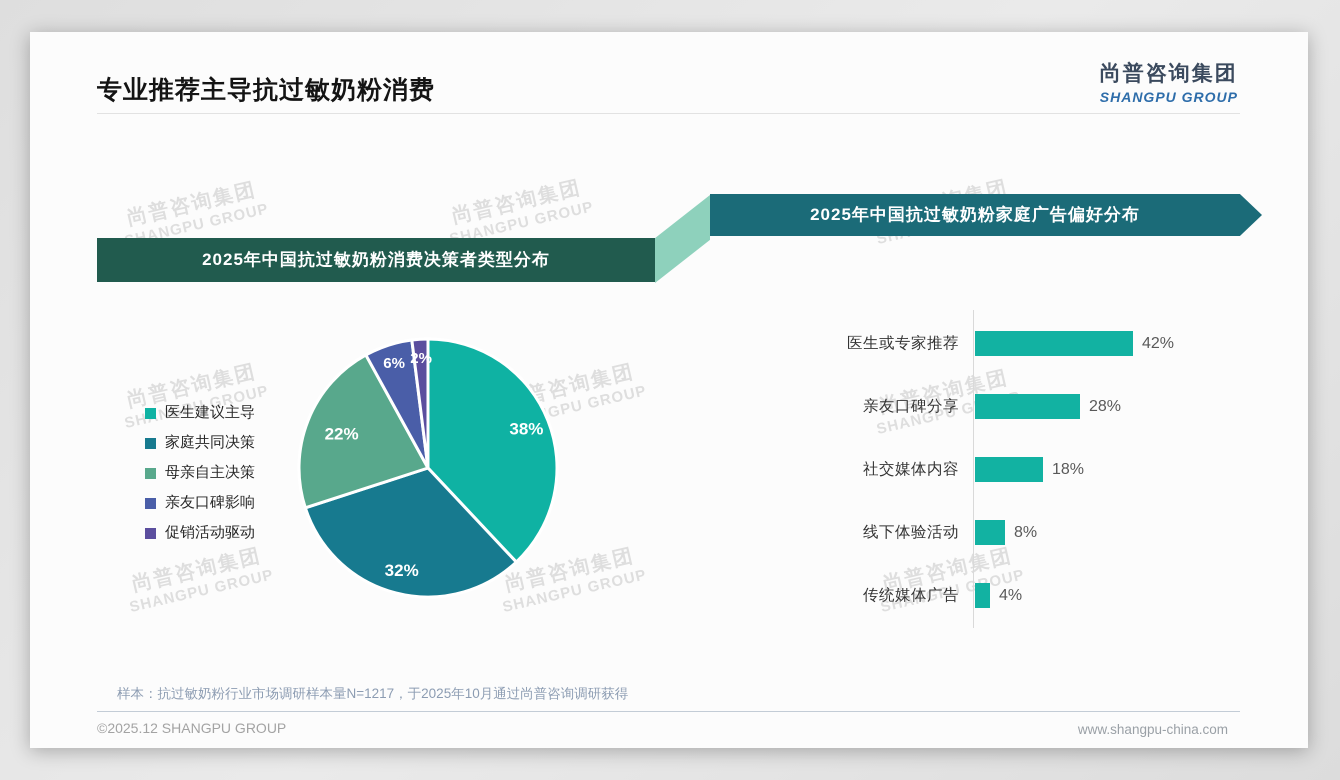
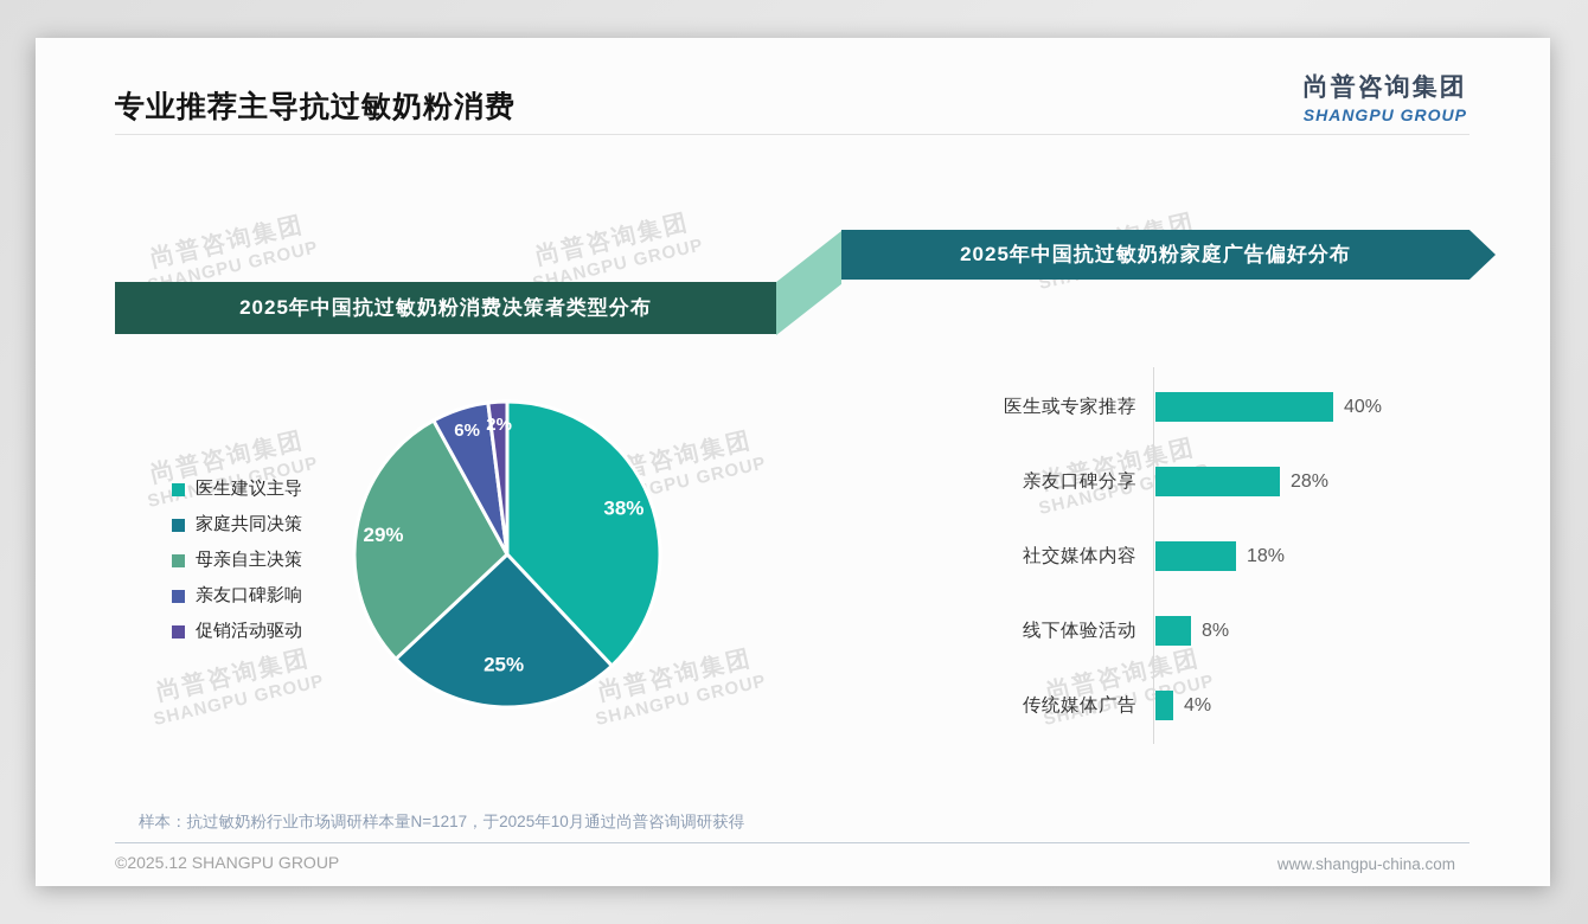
2025年中国抗过敏奶粉消费决策者类型分布/家庭共同决策: 32% -> 25%
2025年中国抗过敏奶粉消费决策者类型分布/母亲自主决策: 22% -> 29%
2025年中国抗过敏奶粉家庭广告偏好分布/医生或专家推荐: 42% -> 40%
